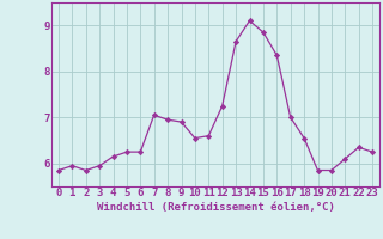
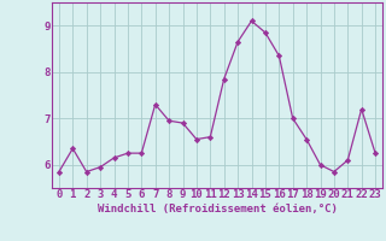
1: 5.95 -> 6.35
7: 7.05 -> 7.30
12: 7.25 -> 7.85
19: 5.85 -> 6.00
22: 6.35 -> 7.20
